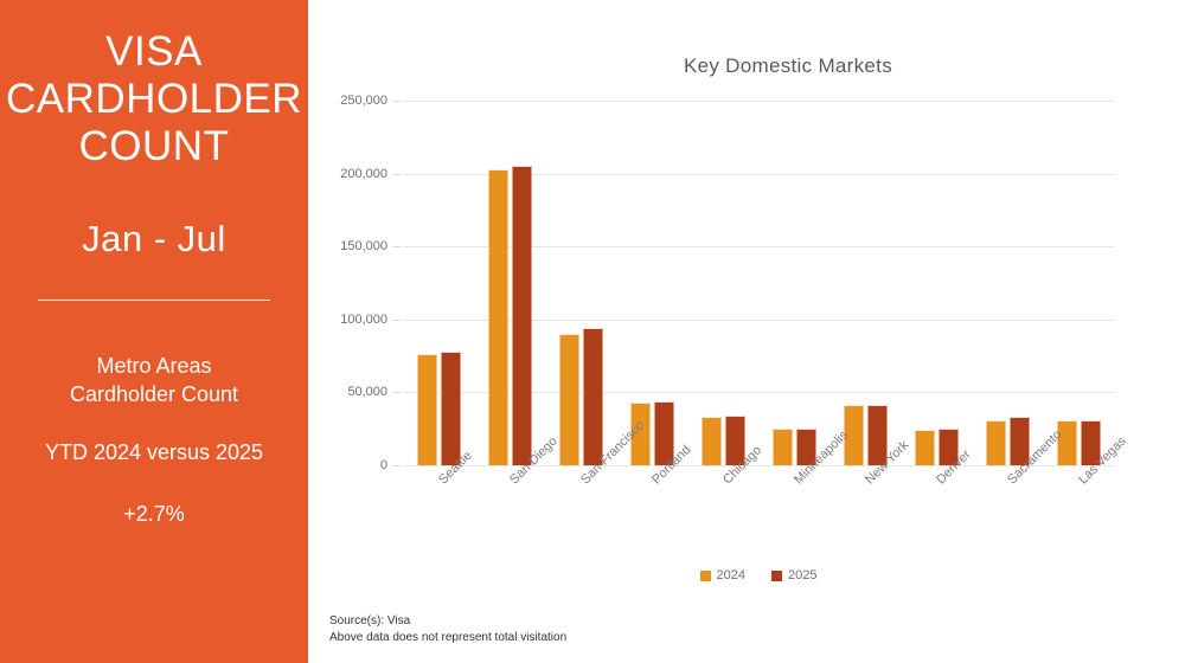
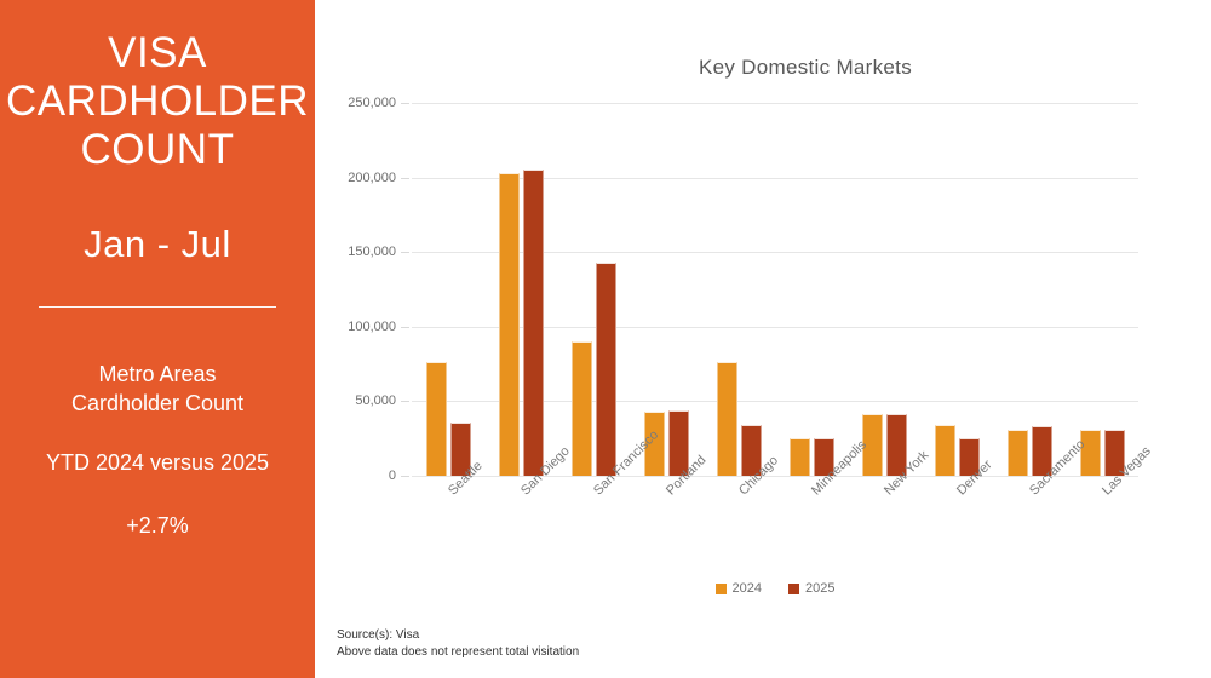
2025/Seattle: 78000 -> 36000
2025/San Francisco: 94000 -> 143000
2024/Chicago: 33000 -> 76000
2024/Denver: 24000 -> 34000
